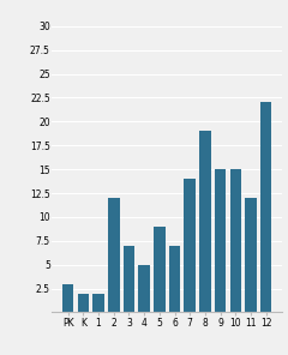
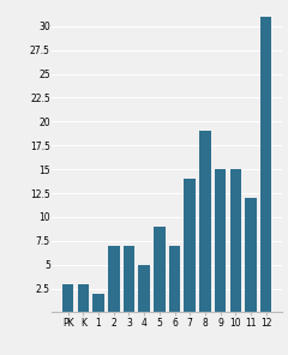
K: 2 -> 3
2: 12 -> 7
12: 22 -> 31
